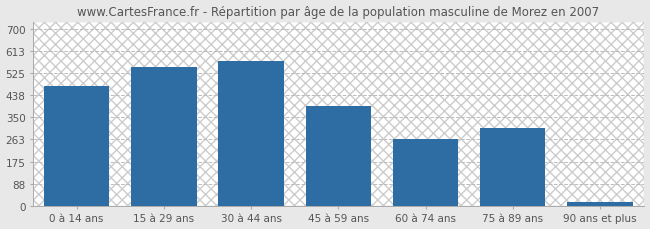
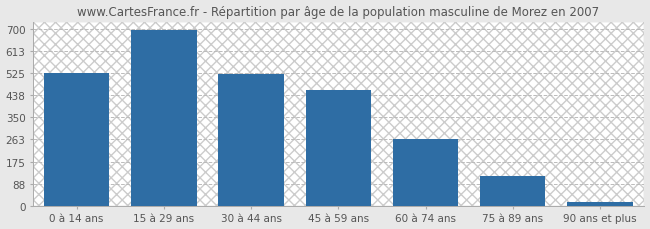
0 à 14 ans: 475 -> 525
15 à 29 ans: 550 -> 695
30 à 44 ans: 575 -> 522
45 à 59 ans: 395 -> 460
75 à 89 ans: 310 -> 118
